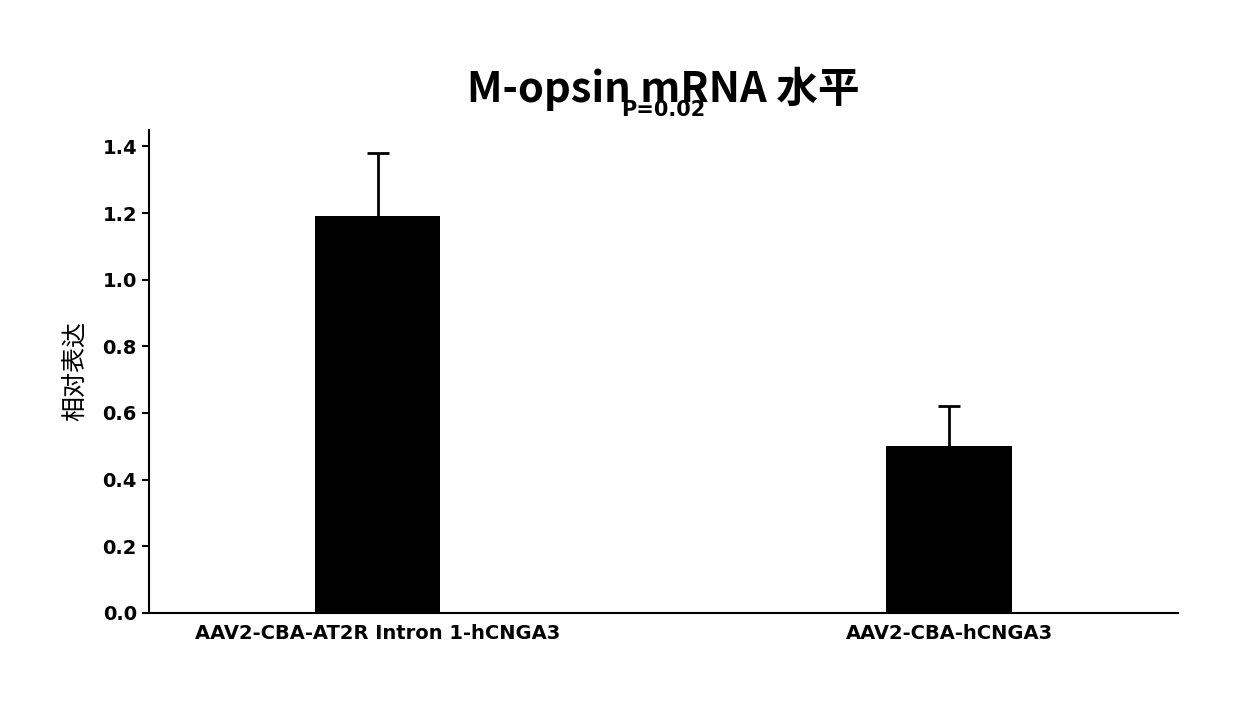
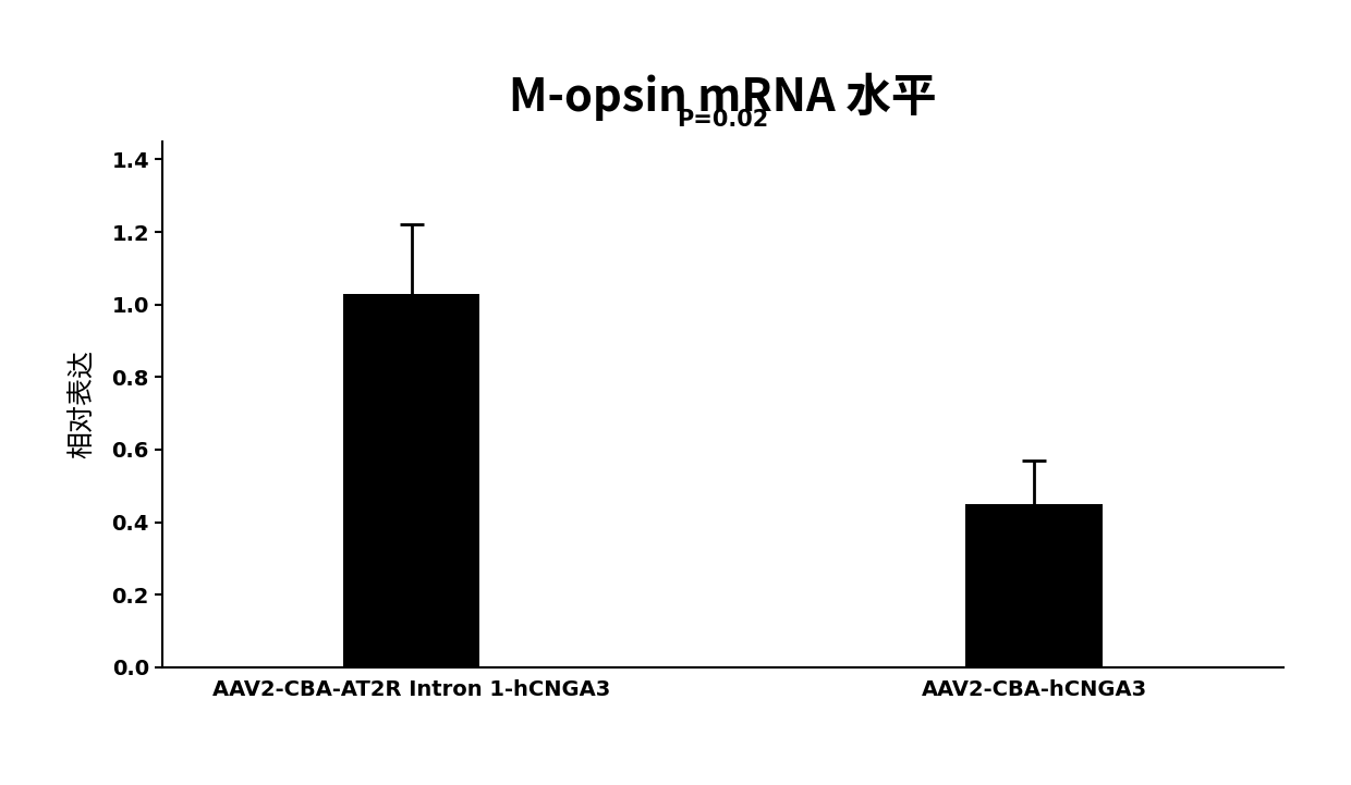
AAV2-CBA-AT2R Intron 1-hCNGA3: 1.19 -> 1.03
AAV2-CBA-hCNGA3: 0.50 -> 0.45
